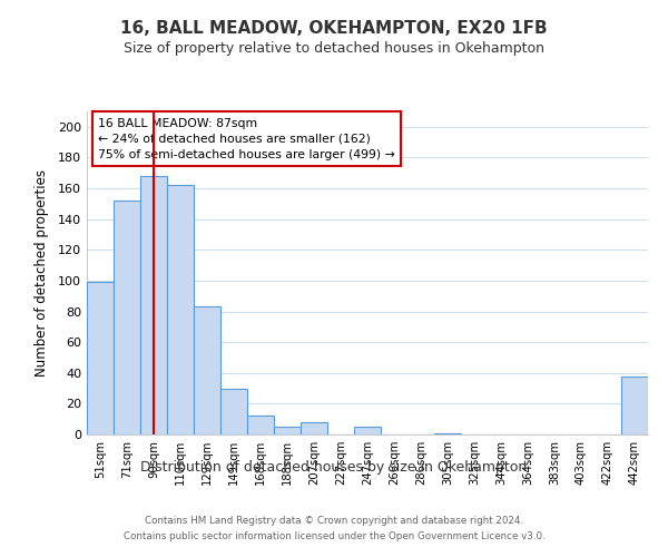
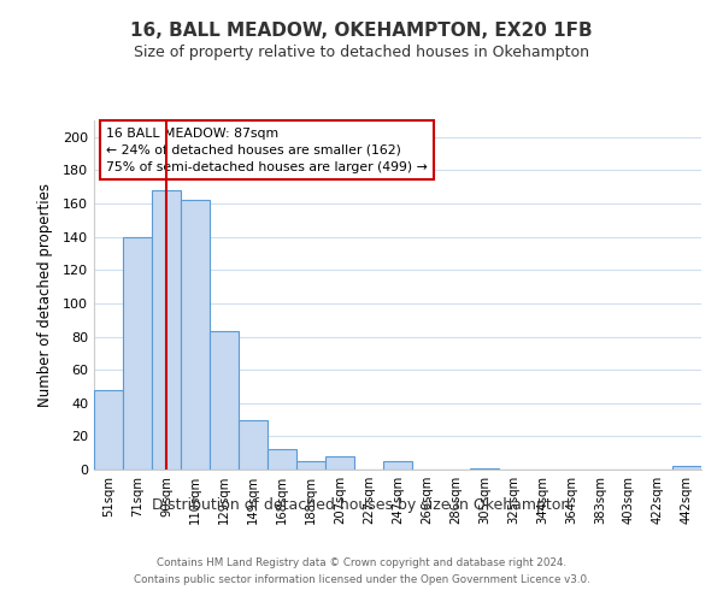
51sqm: 99 -> 48
71sqm: 152 -> 140
442sqm: 38 -> 2
